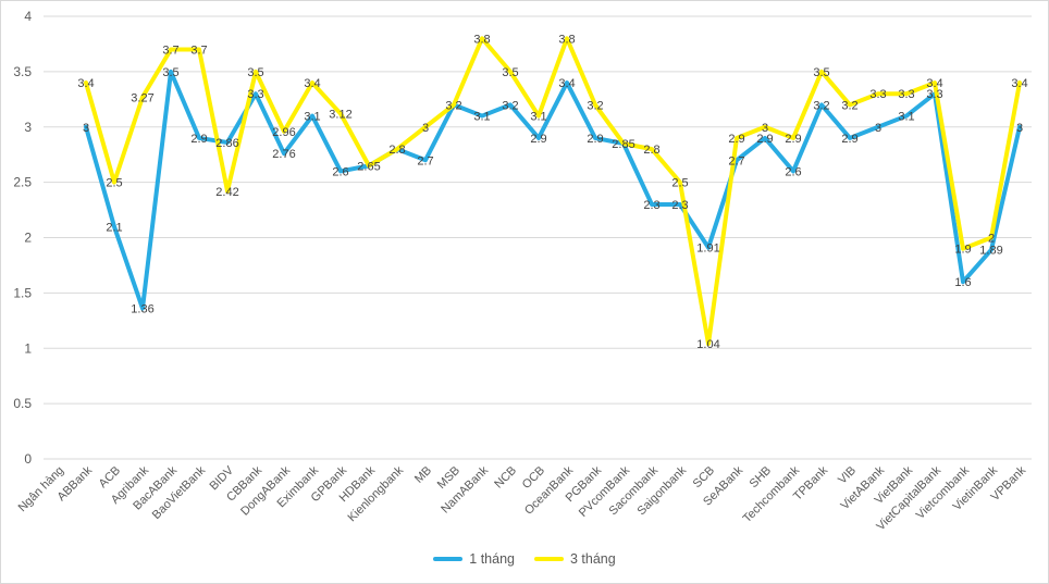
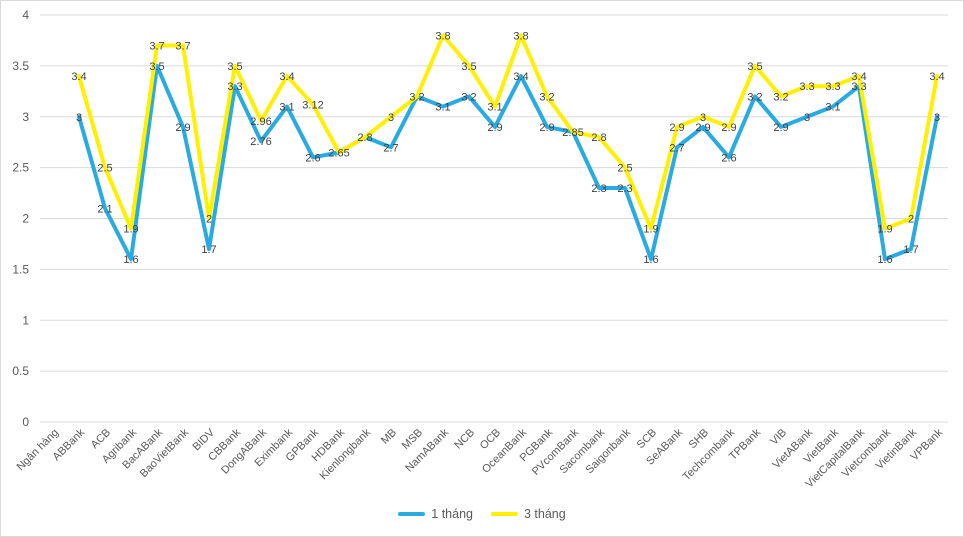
1 tháng/Agribank: 1.36 -> 1.6
3 tháng/Agribank: 3.27 -> 1.9
1 tháng/BIDV: 2.86 -> 1.7
3 tháng/BIDV: 2.42 -> 2
1 tháng/SCB: 1.91 -> 1.6
3 tháng/SCB: 1.04 -> 1.9
1 tháng/VietinBank: 1.89 -> 1.7
